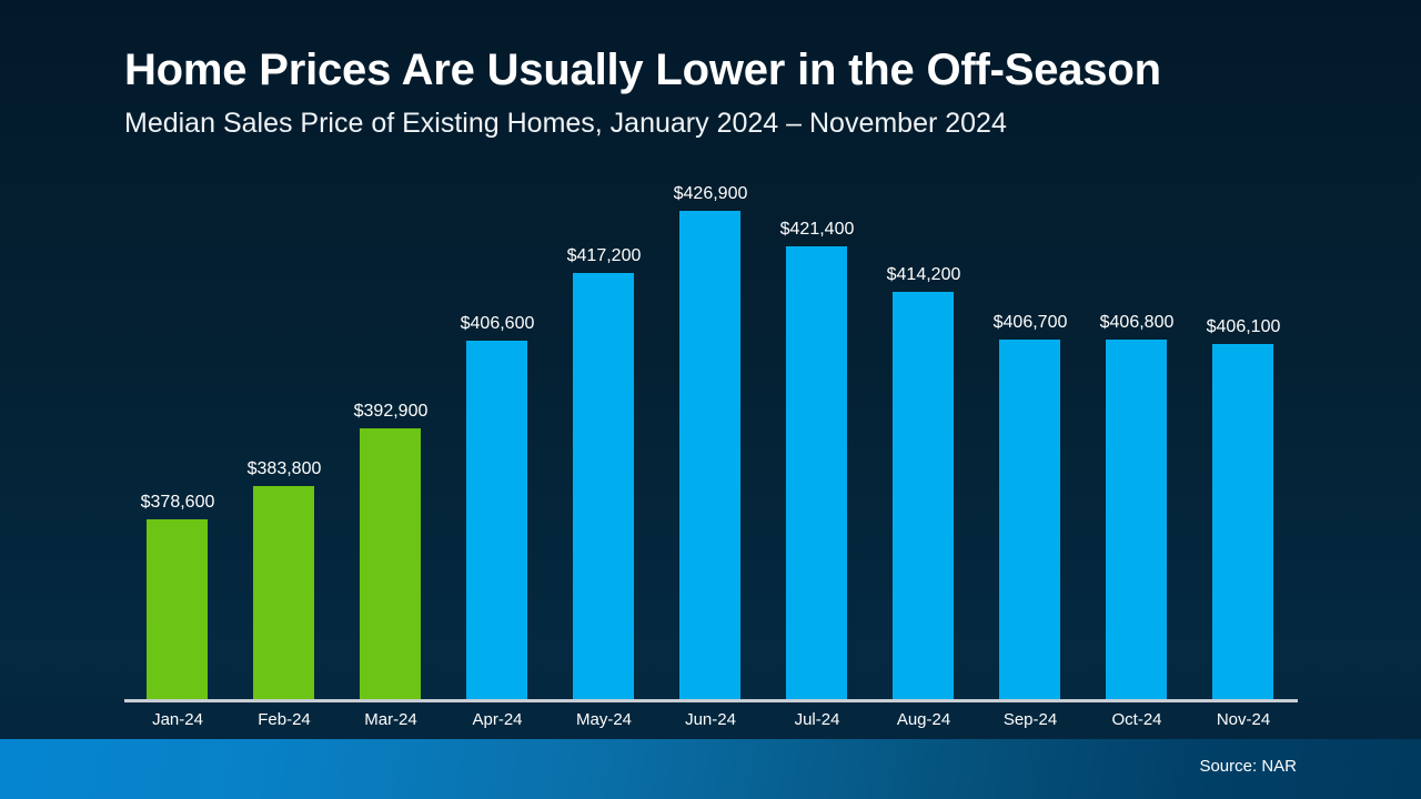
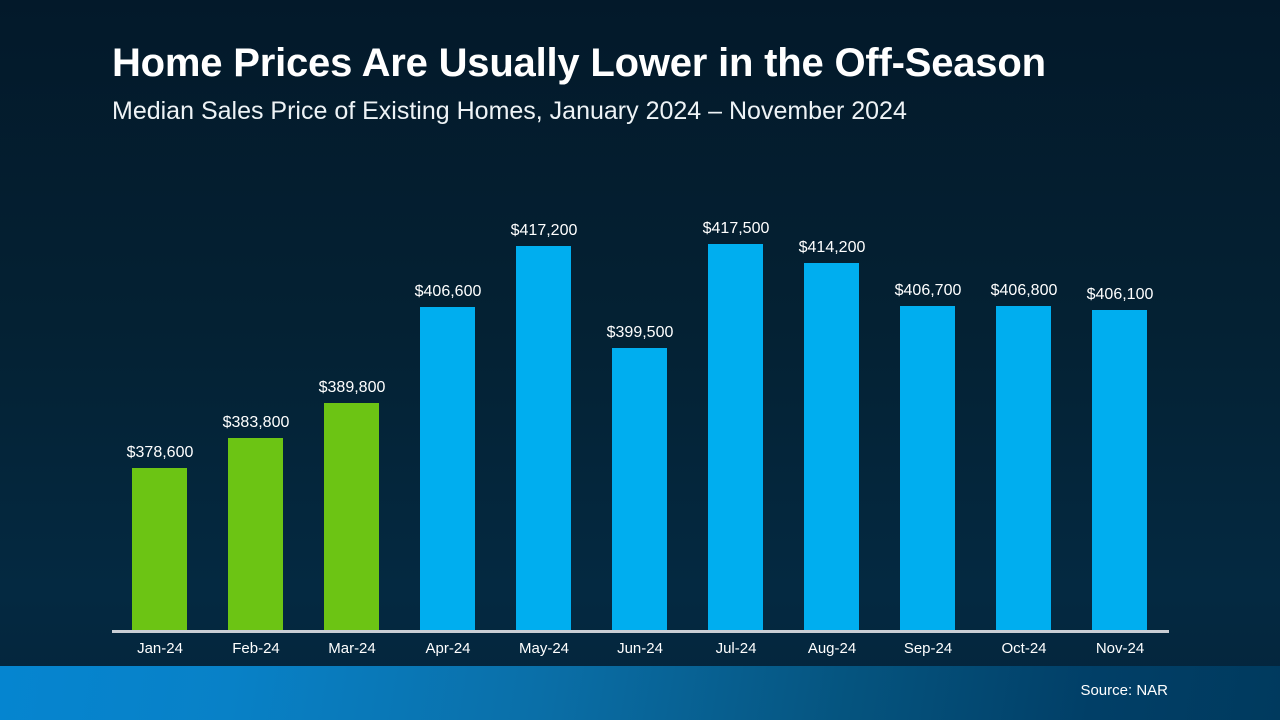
Mar-24: $392,900 -> $389,800
Jun-24: $426,900 -> $399,500
Jul-24: $421,400 -> $417,500
